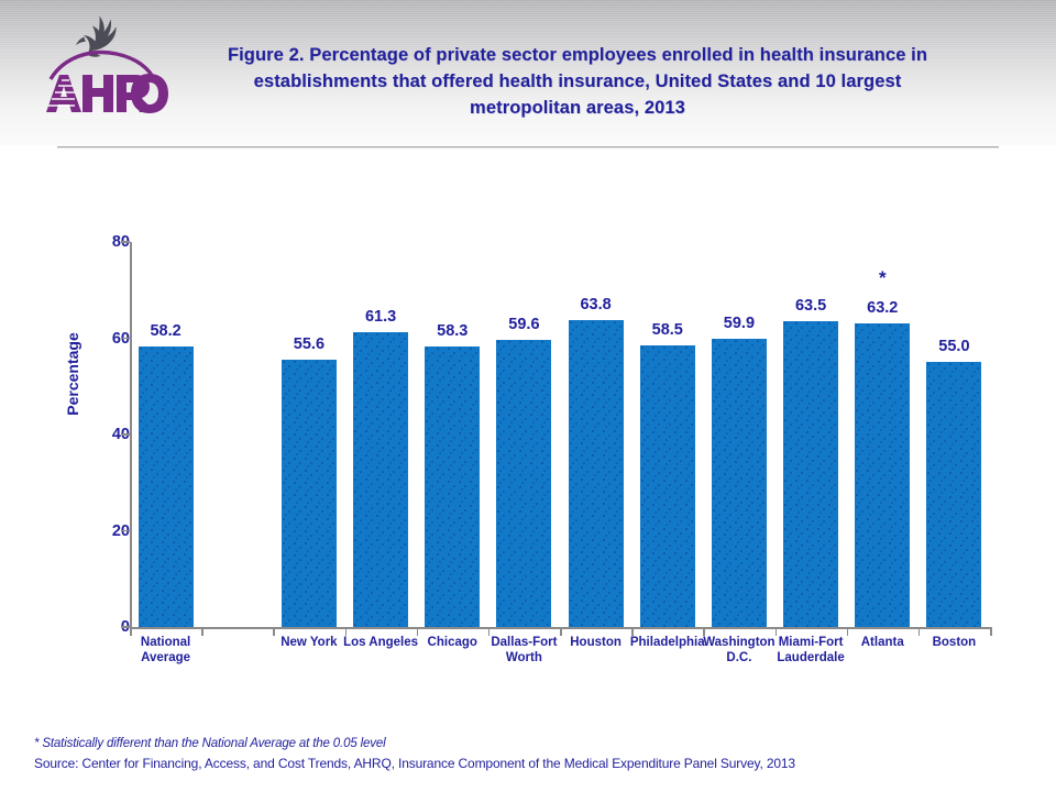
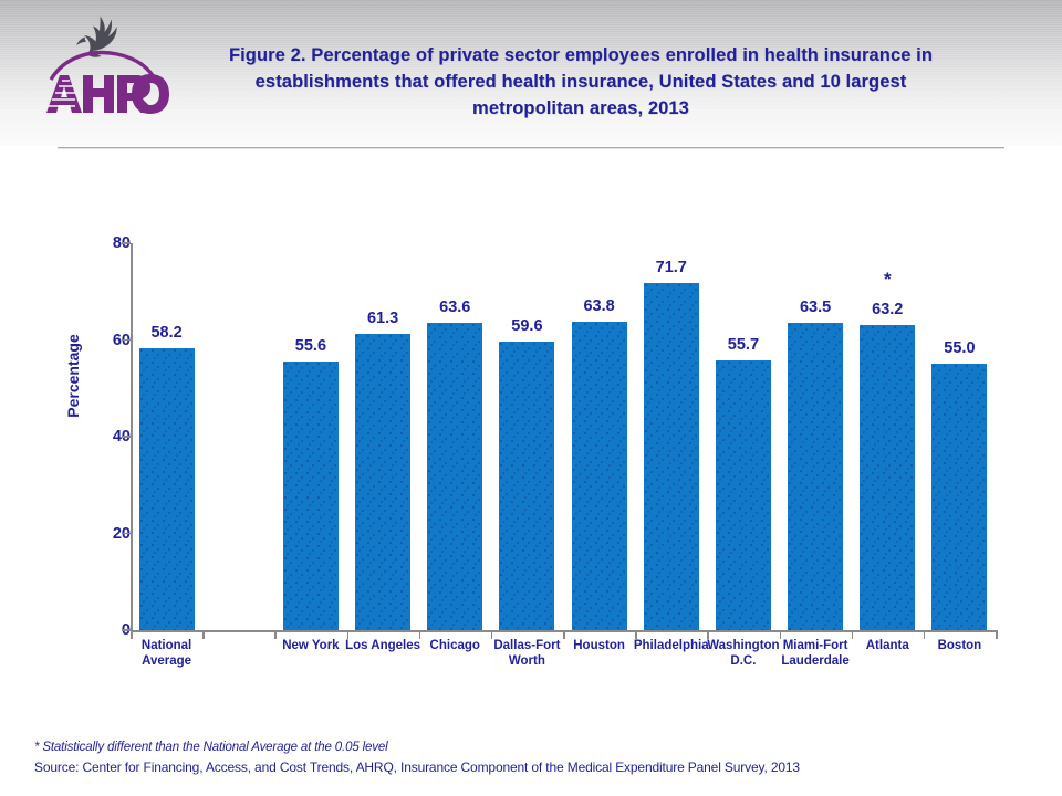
Chicago: 58.3 -> 63.6
Philadelphia: 58.5 -> 71.7
Washington D.C.: 59.9 -> 55.7
